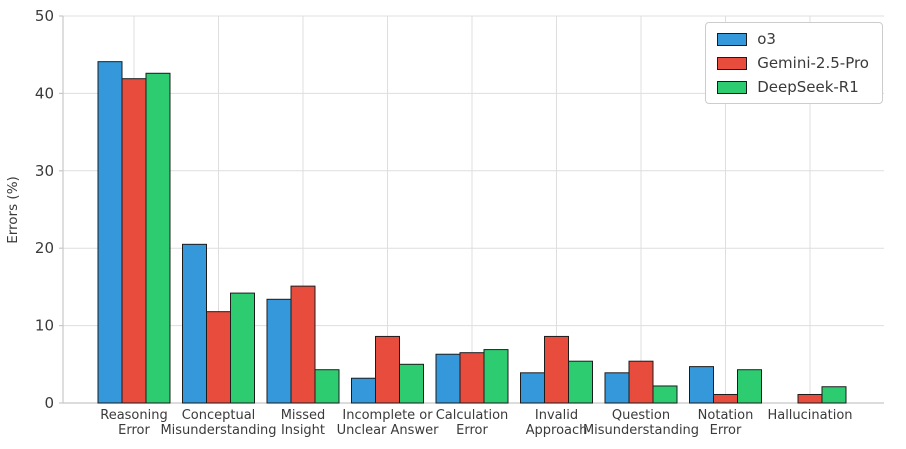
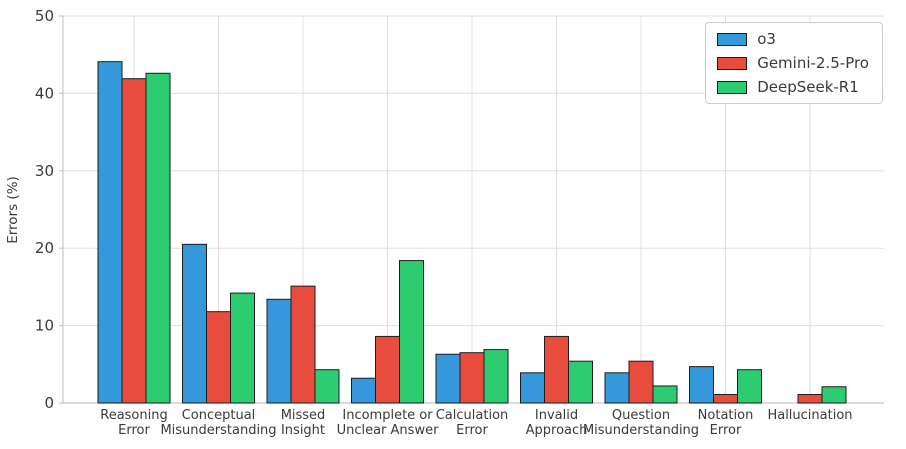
DeepSeek-R1/Incomplete or Unclear Answer: 5 -> 18
